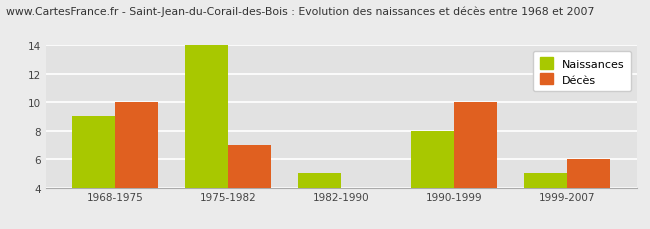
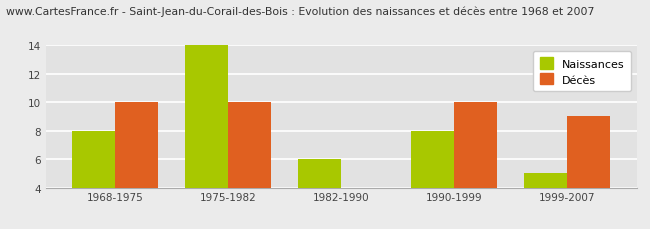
Naissances/1968-1975: 9 -> 8
Décès/1975-1982: 7 -> 10
Naissances/1982-1990: 5 -> 6
Décès/1999-2007: 6 -> 9
